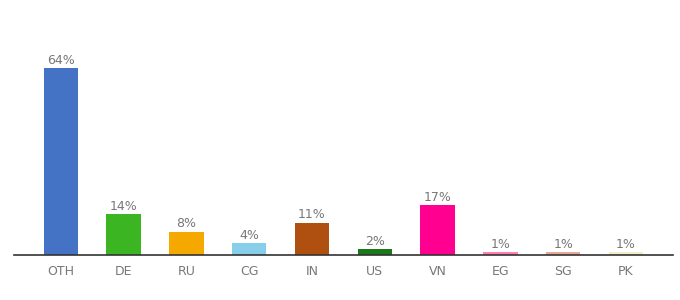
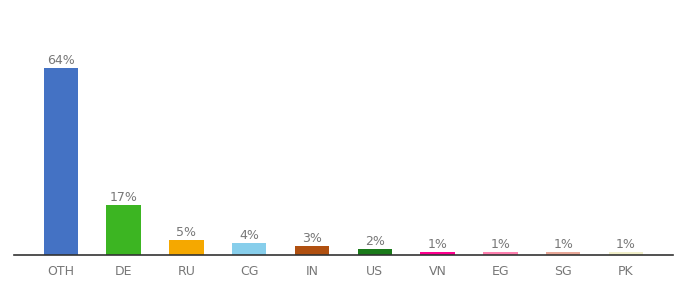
DE: 14% -> 17%
RU: 8% -> 5%
IN: 11% -> 3%
VN: 17% -> 1%
